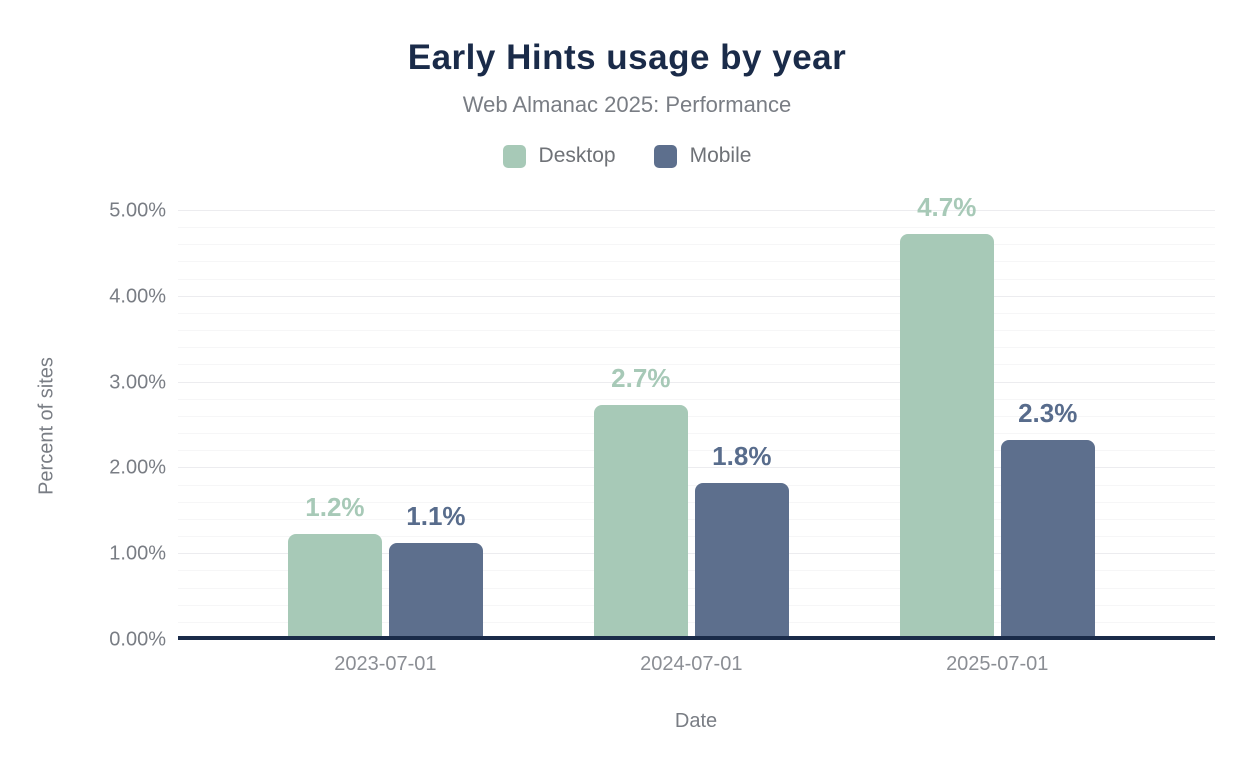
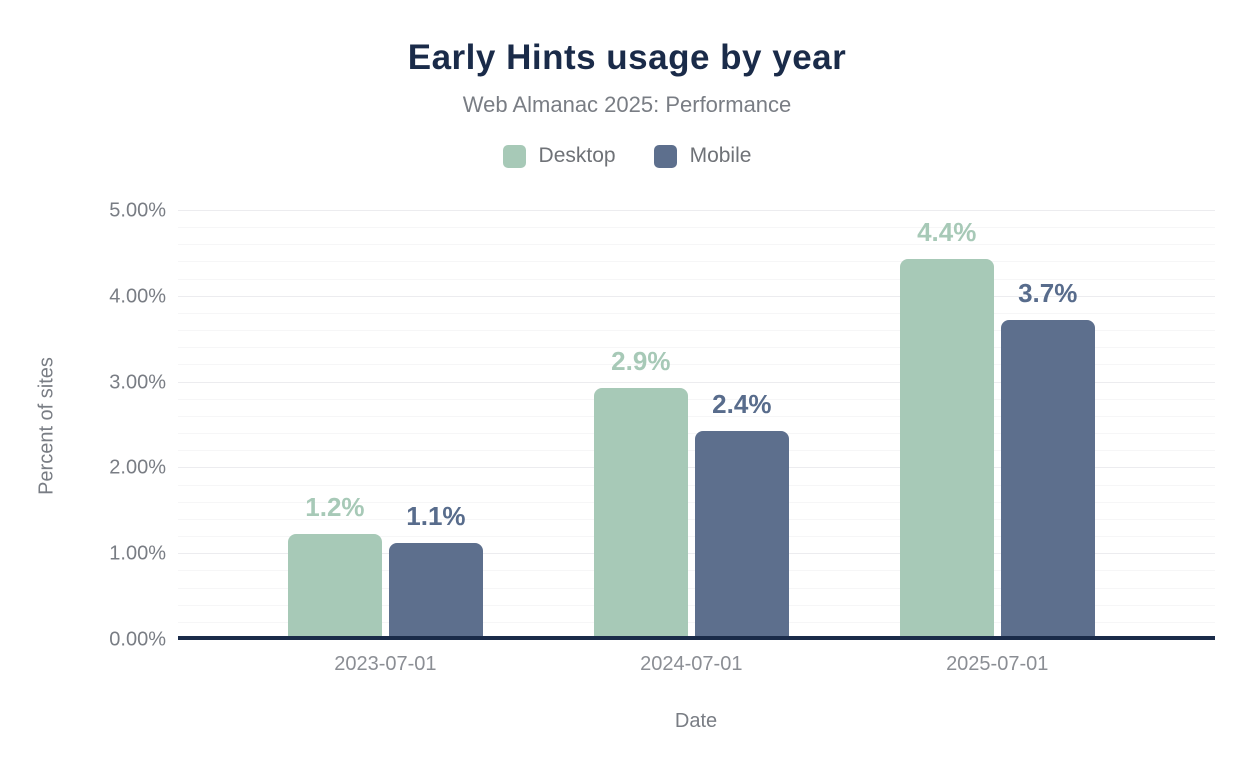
Desktop/2024-07-01: 2.7% -> 2.9%
Mobile/2024-07-01: 1.8% -> 2.4%
Desktop/2025-07-01: 4.7% -> 4.4%
Mobile/2025-07-01: 2.3% -> 3.7%
